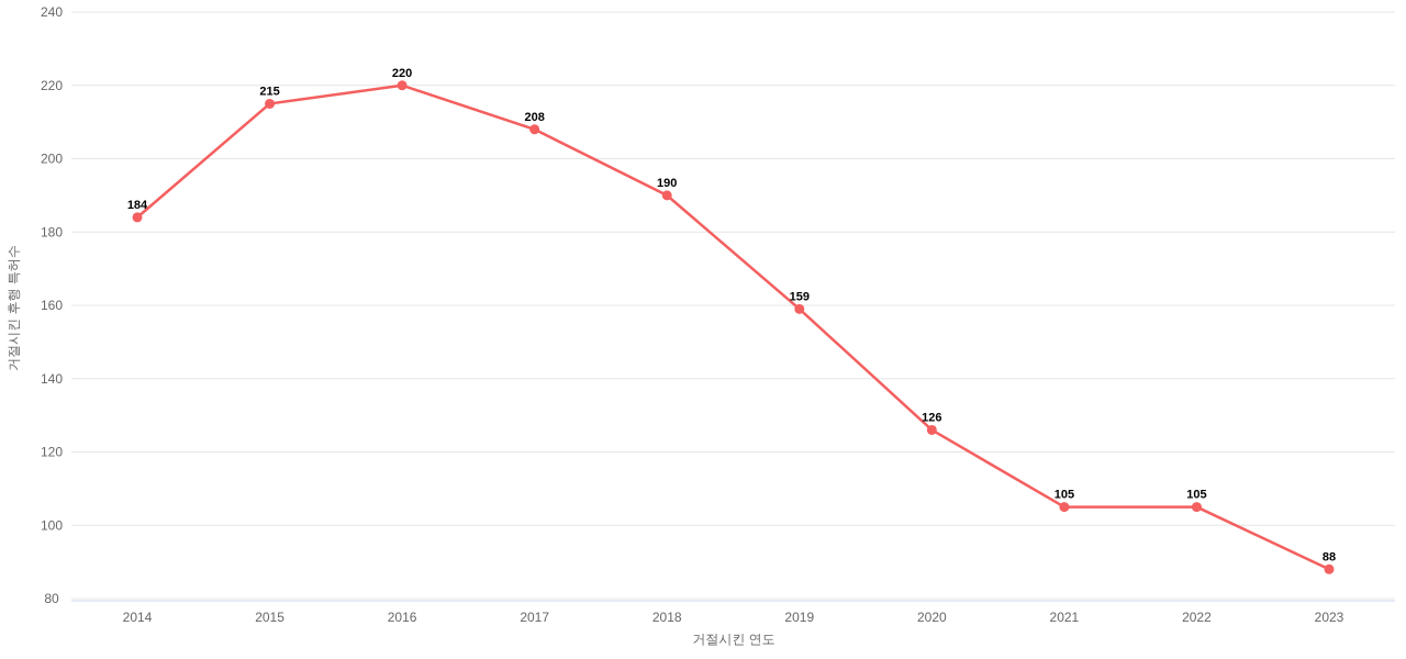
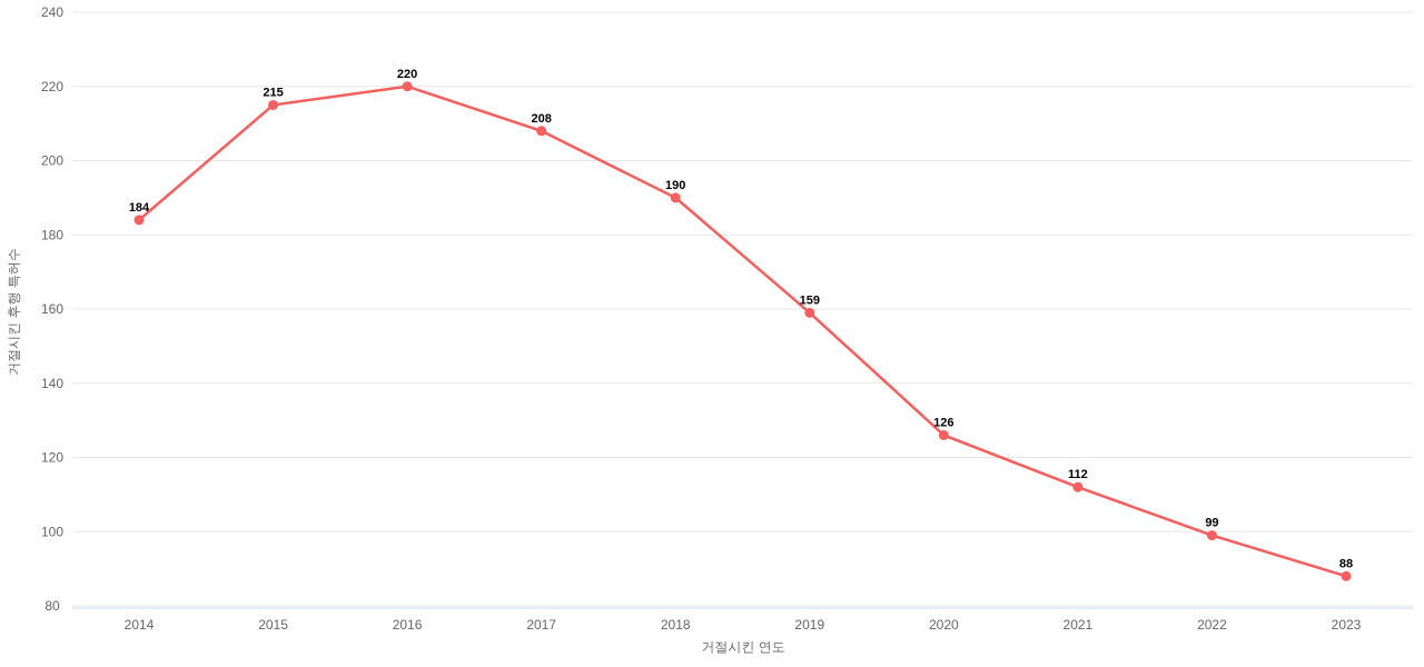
2021: 105 -> 112
2022: 105 -> 99
